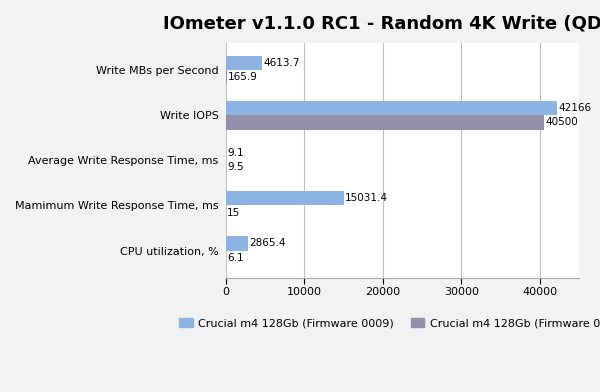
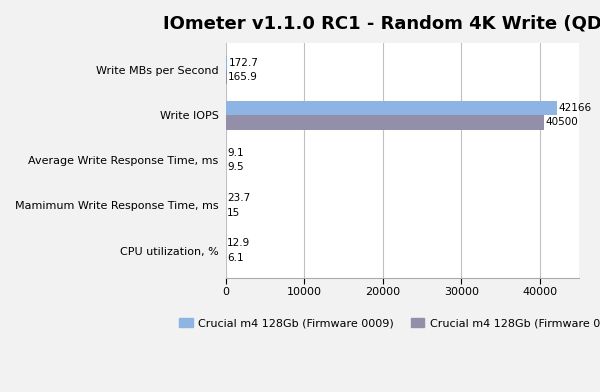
Crucial m4 128Gb (Firmware 0009)/Write MBs per Second: 4613.7 -> 172.7
Crucial m4 128Gb (Firmware 0009)/Mamimum Write Response Time, ms: 15031.4 -> 23.7
Crucial m4 128Gb (Firmware 0009)/CPU utilization, %: 2865.4 -> 12.9
